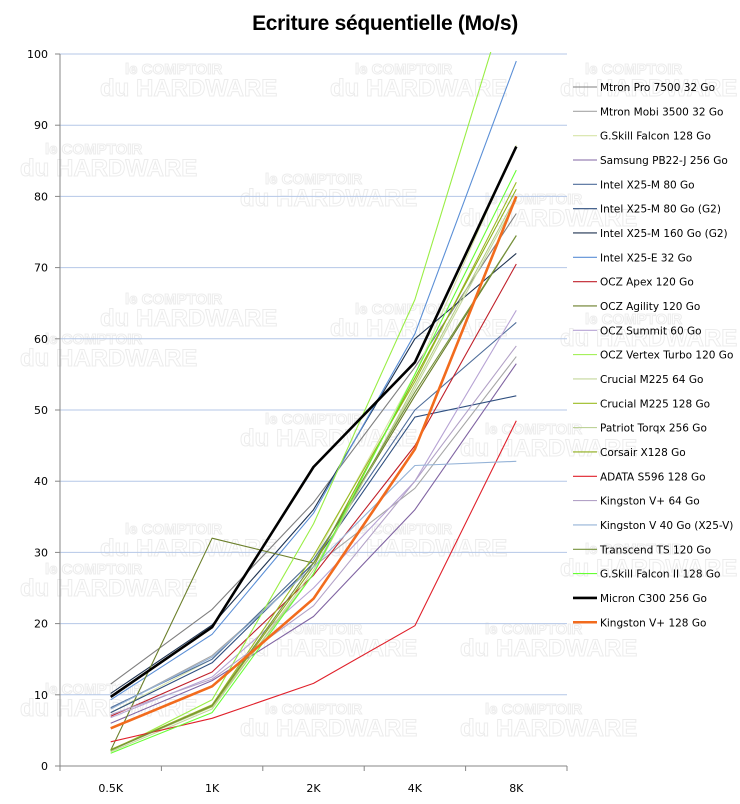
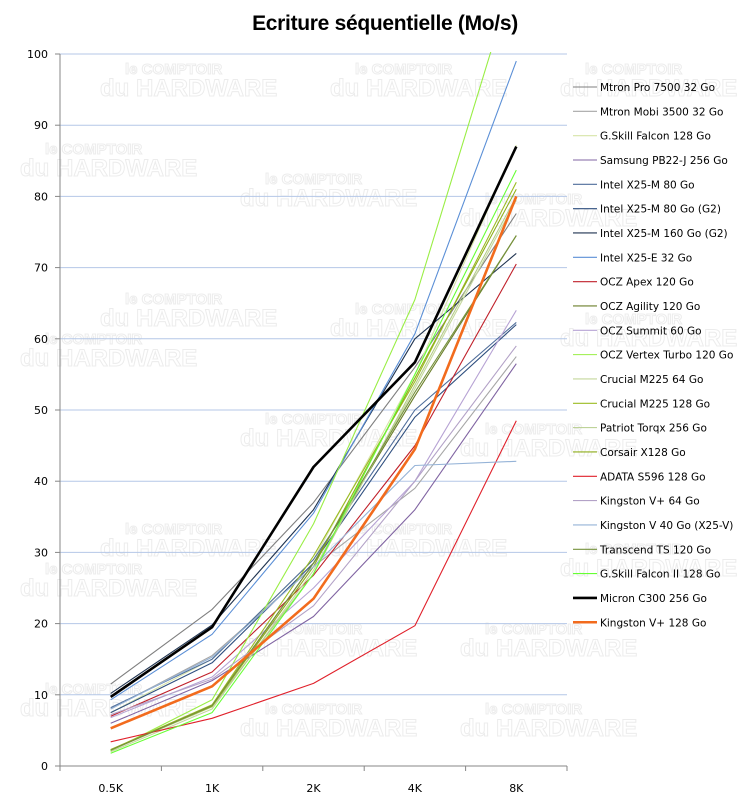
OCZ Agility 120 Go/1K: 32 -> 8
Intel X25-M 80 Go (G2)/8K: 52 -> 62
